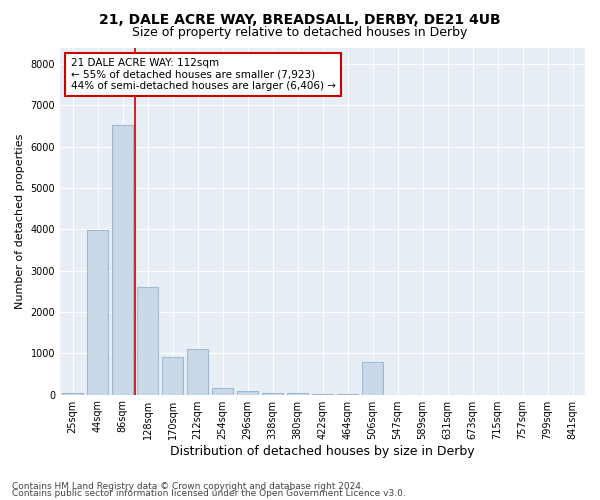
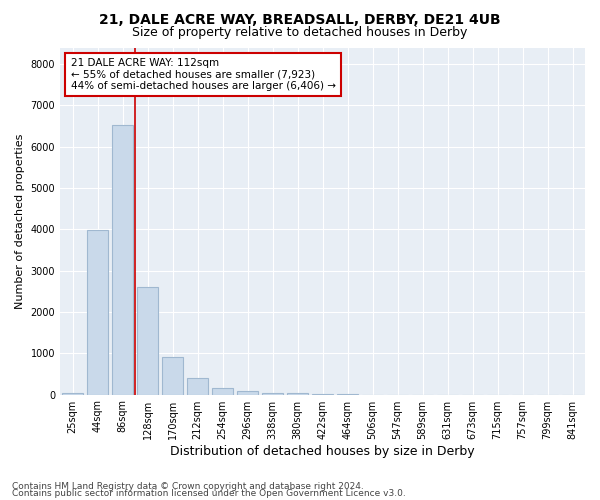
212sqm: 1100 -> 390
506sqm: 800 -> 0
